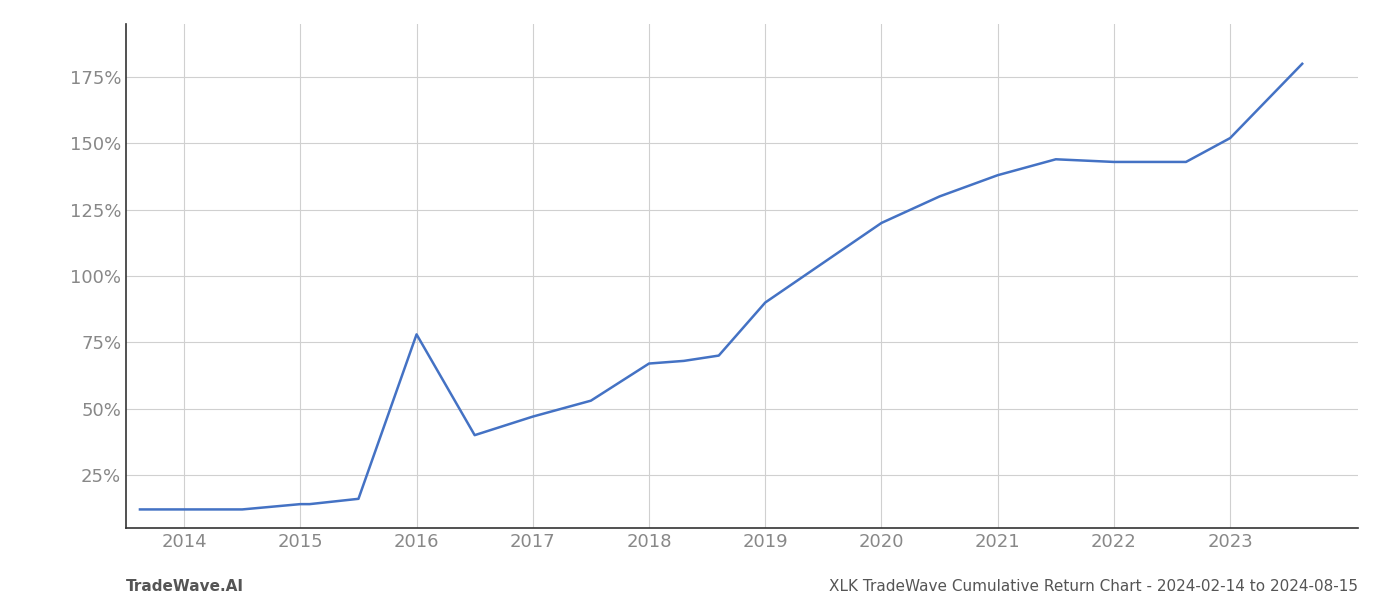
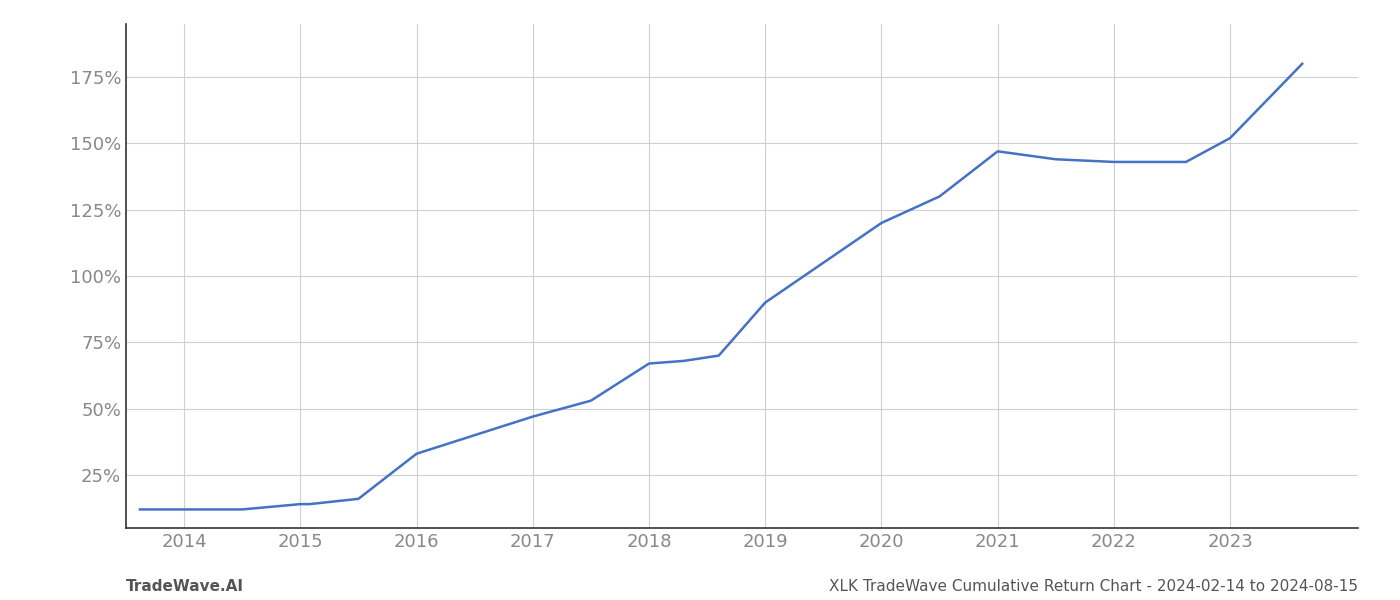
2016: 78% -> 33%
2021: 138% -> 147%
